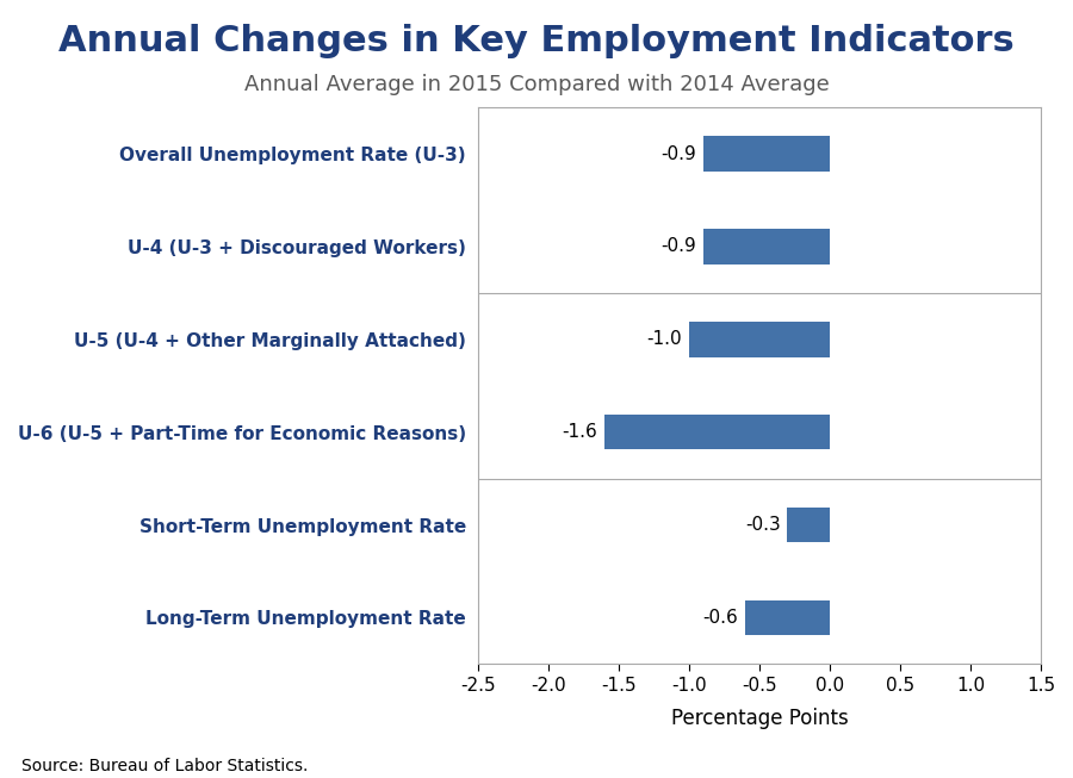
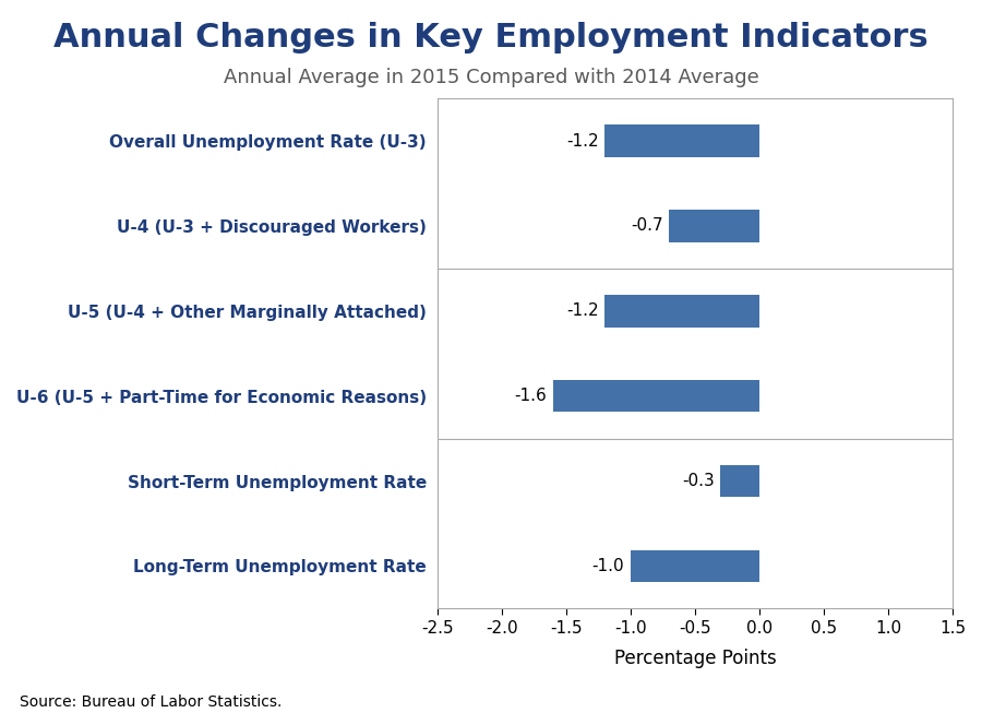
Overall Unemployment Rate (U-3): -0.9 -> -1.2
U-4 (U-3 + Discouraged Workers): -0.9 -> -0.7
U-5 (U-4 + Other Marginally Attached): -1.0 -> -1.2
Long-Term Unemployment Rate: -0.6 -> -1.0
